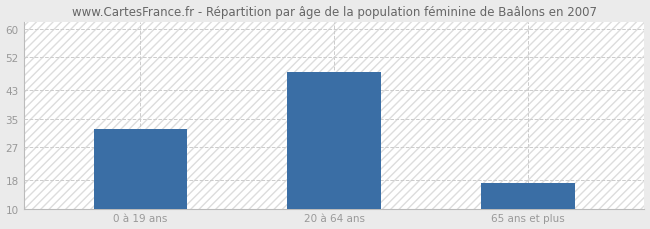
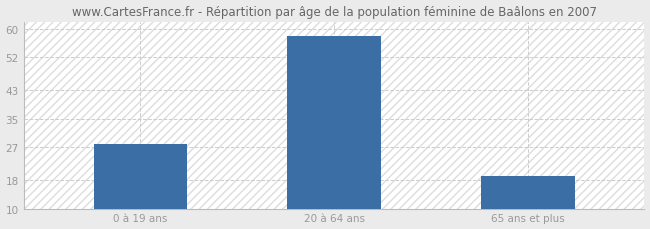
0 à 19 ans: 32 -> 28
20 à 64 ans: 48 -> 58
65 ans et plus: 17 -> 19
